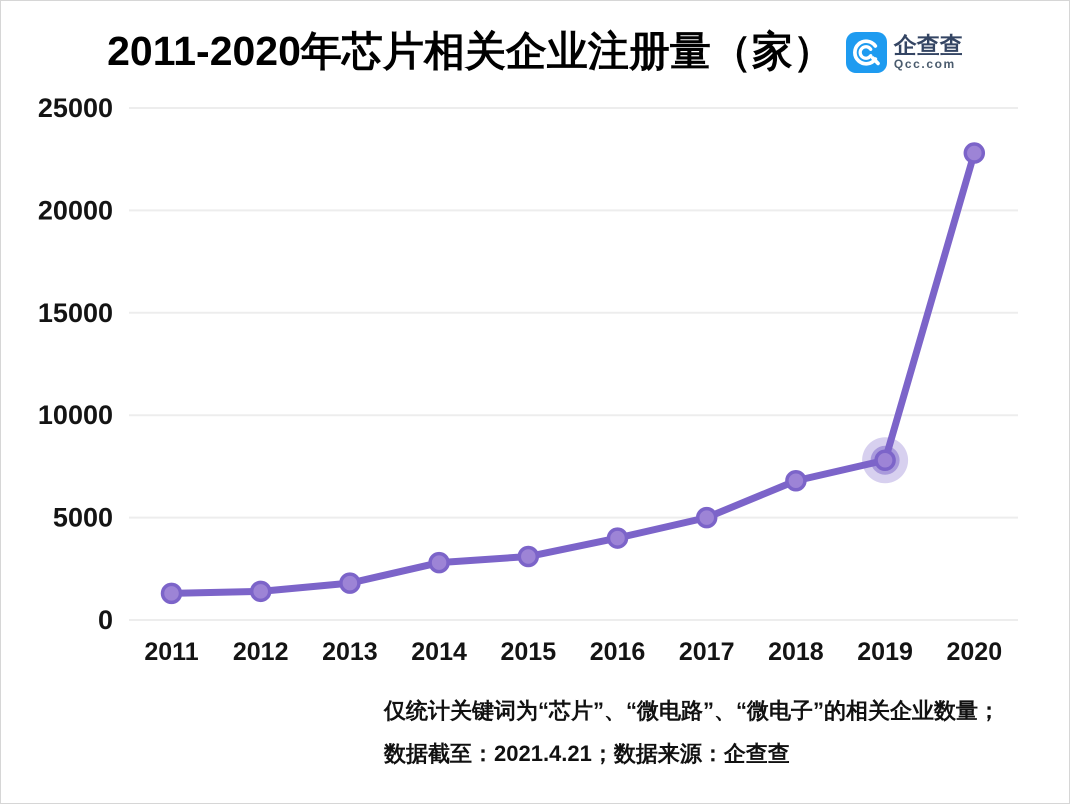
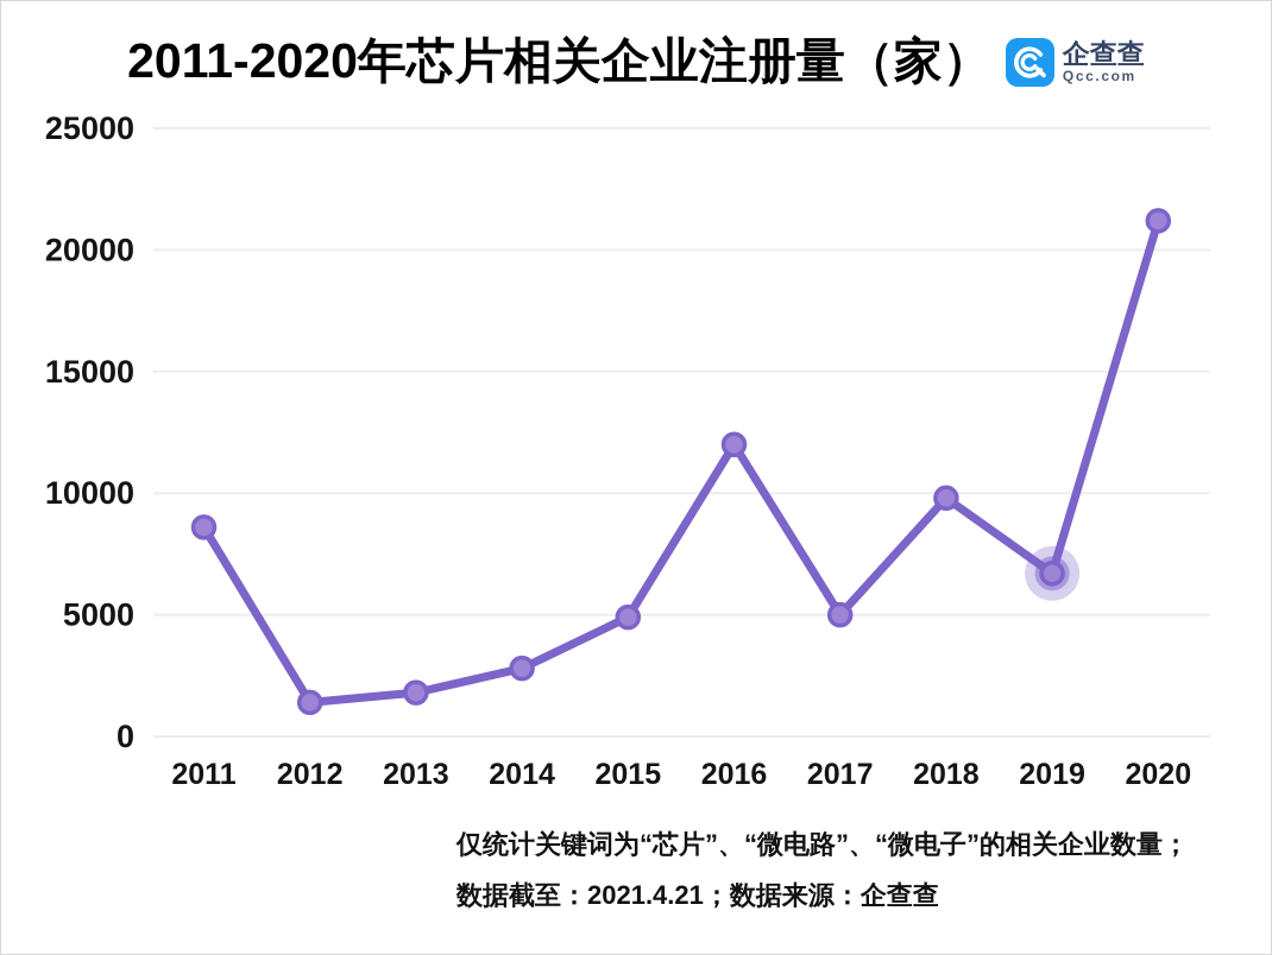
2011: 1300 -> 8600
2015: 3100 -> 4900
2016: 4000 -> 12000
2018: 6800 -> 9800
2019: 7800 -> 6700
2020: 22800 -> 21200
